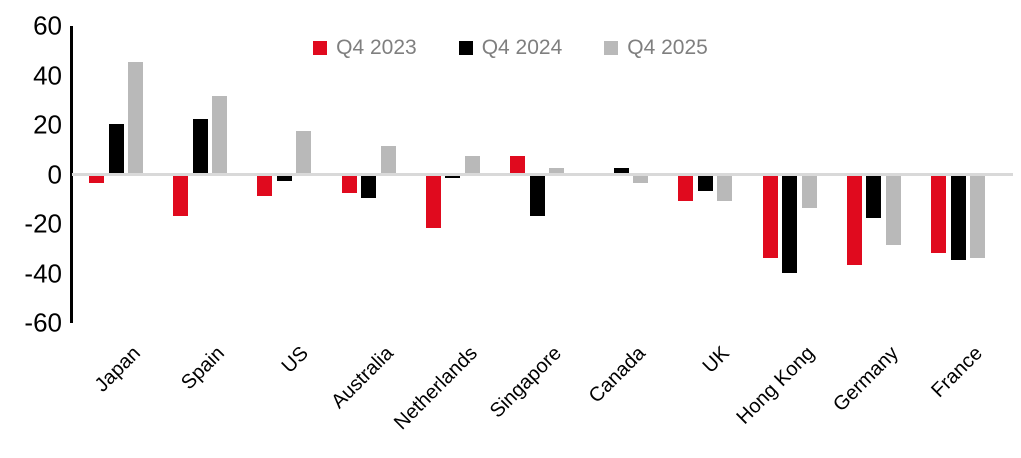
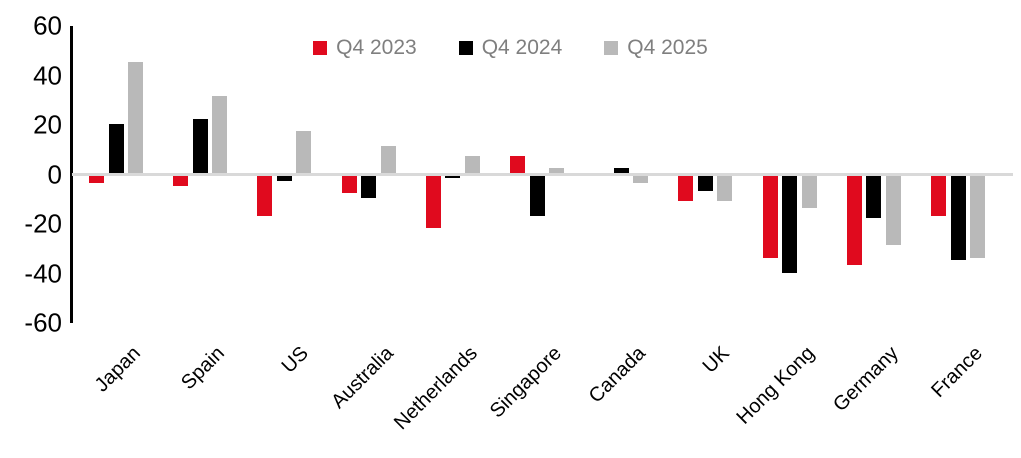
Q4 2023/Spain: -16 -> -4
Q4 2023/US: -8 -> -16
Q4 2023/France: -31 -> -16
